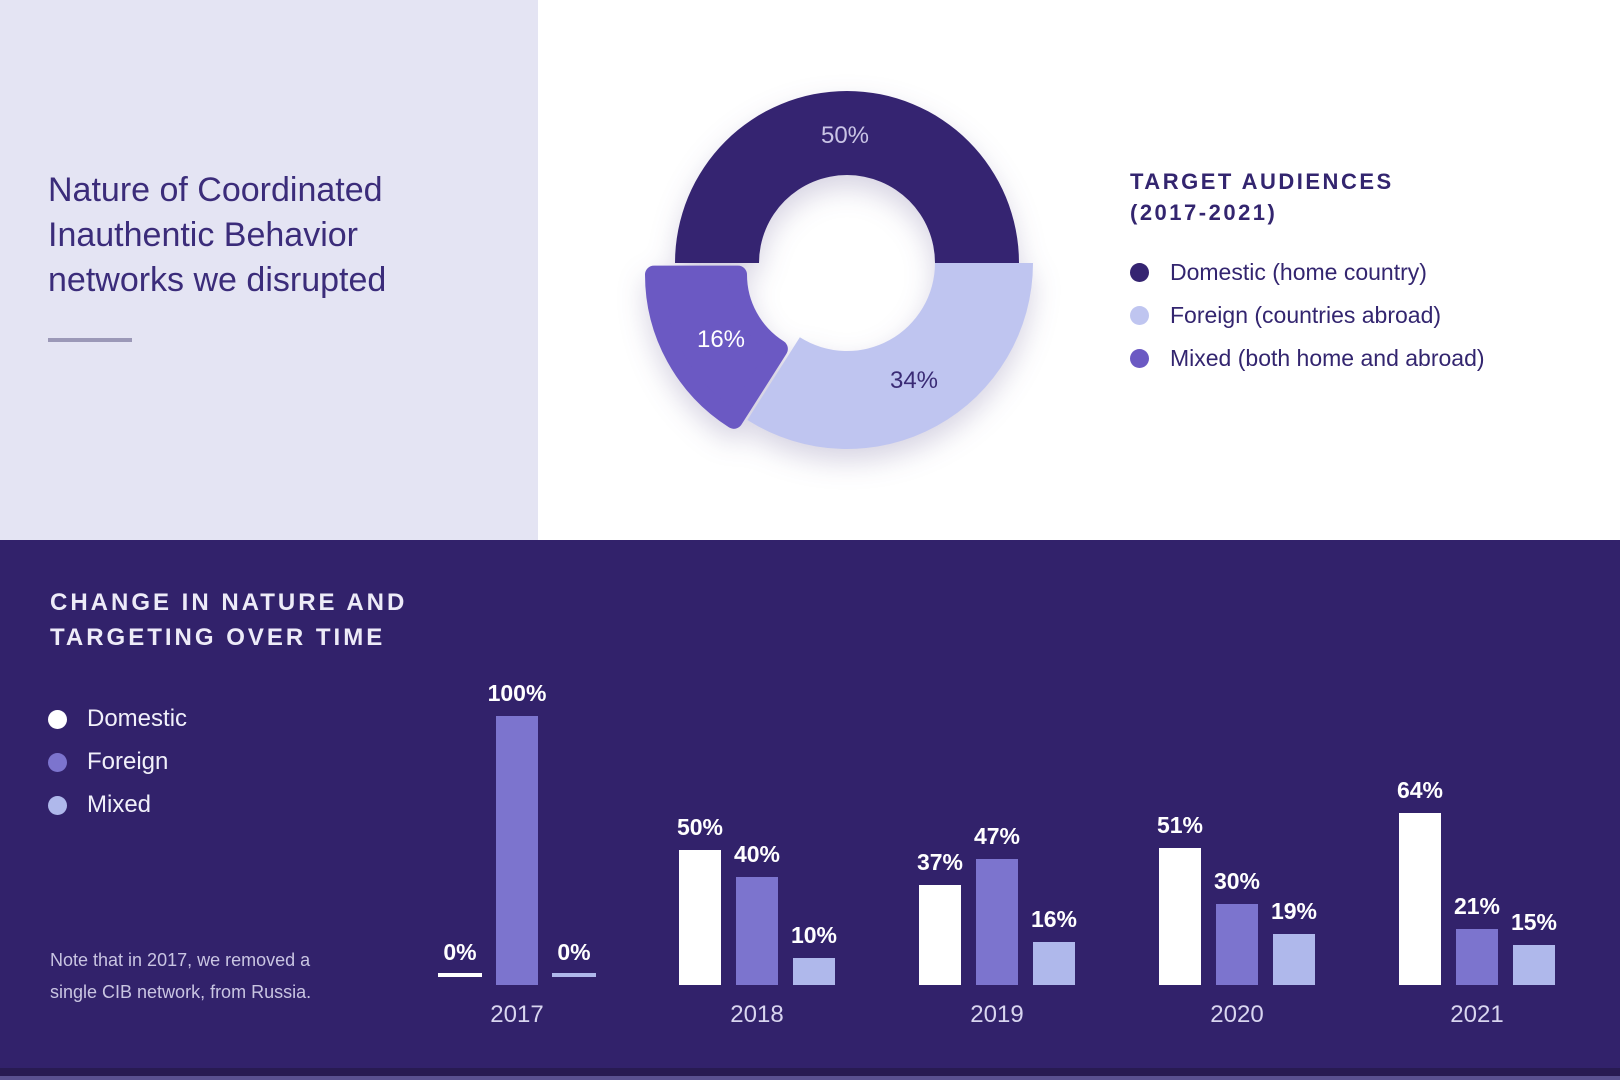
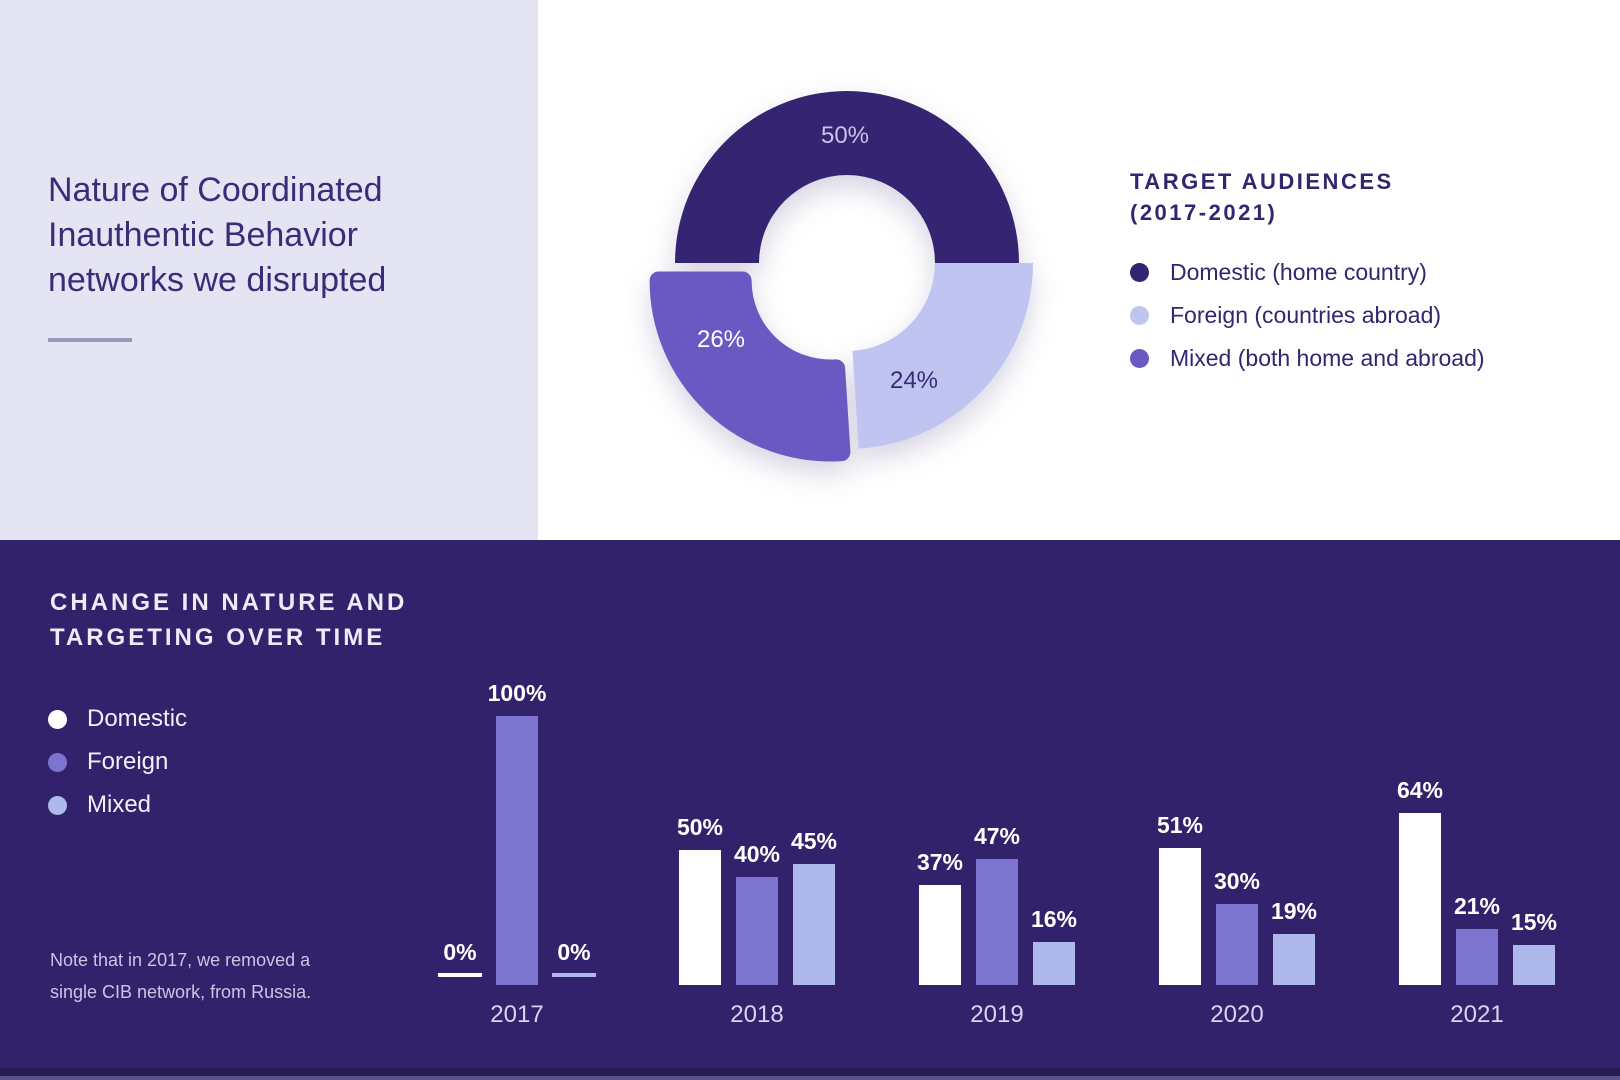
TARGET AUDIENCES (2017-2021)/Foreign (countries abroad): 34% -> 24%
TARGET AUDIENCES (2017-2021)/Mixed (both home and abroad): 16% -> 26%
CHANGE IN NATURE AND TARGETING OVER TIME/Mixed/2018: 10% -> 45%
